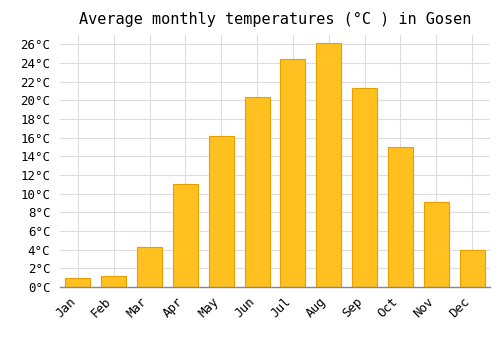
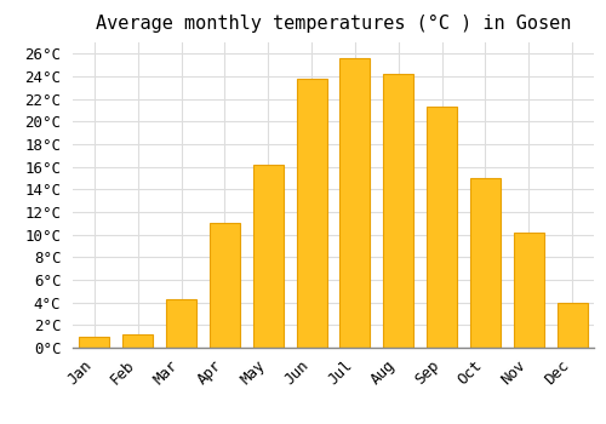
Jun: 20.4°C -> 23.8°C
Jul: 24.4°C -> 25.6°C
Aug: 26.1°C -> 24.2°C
Nov: 9.1°C -> 10.2°C
